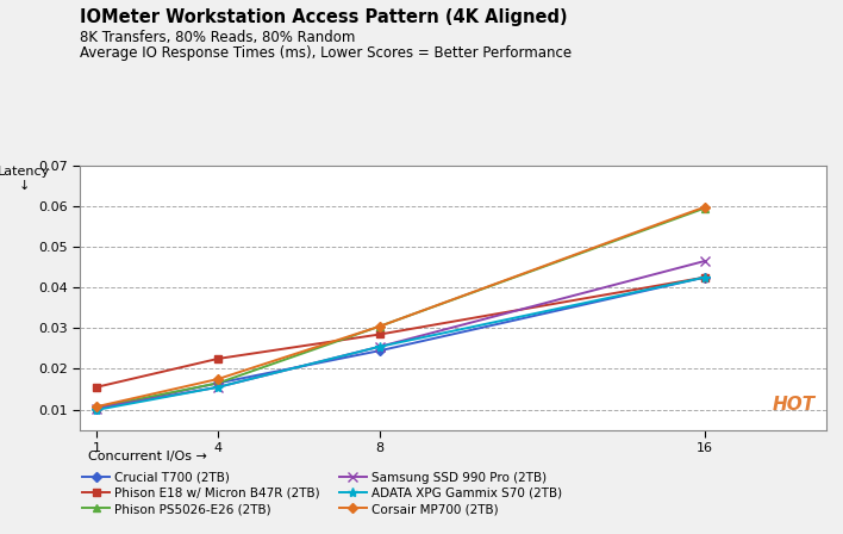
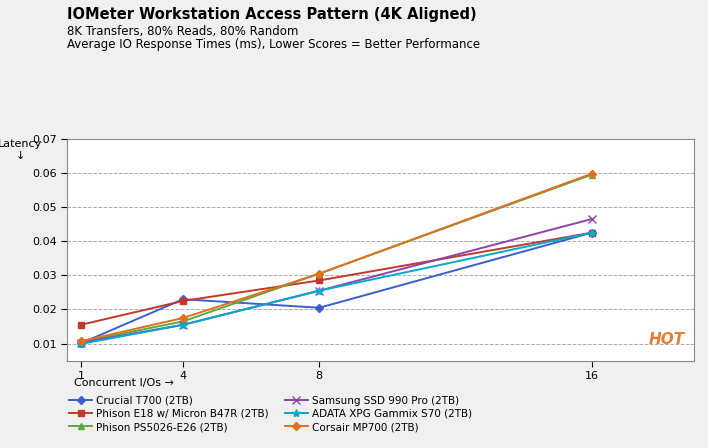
Crucial T700 (2TB)/4: 0.0165 -> 0.0230
Crucial T700 (2TB)/8: 0.0245 -> 0.0205
